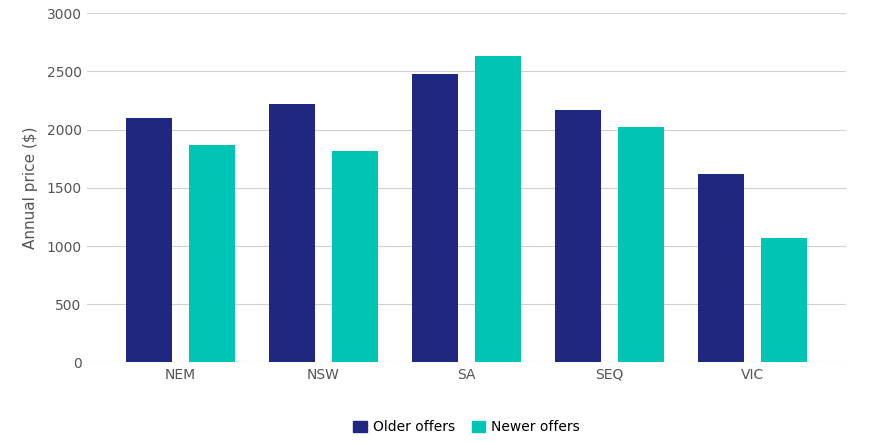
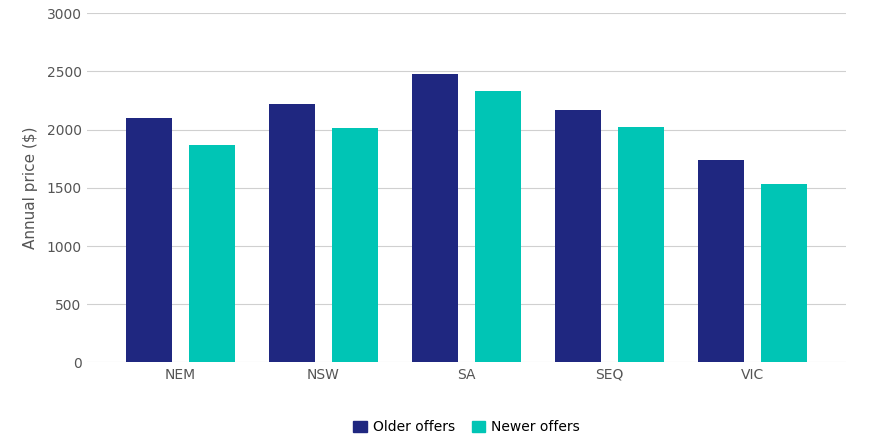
Newer offers/NSW: 1820 -> 2010
Newer offers/SA: 2630 -> 2330
Older offers/VIC: 1620 -> 1740
Newer offers/VIC: 1070 -> 1530
